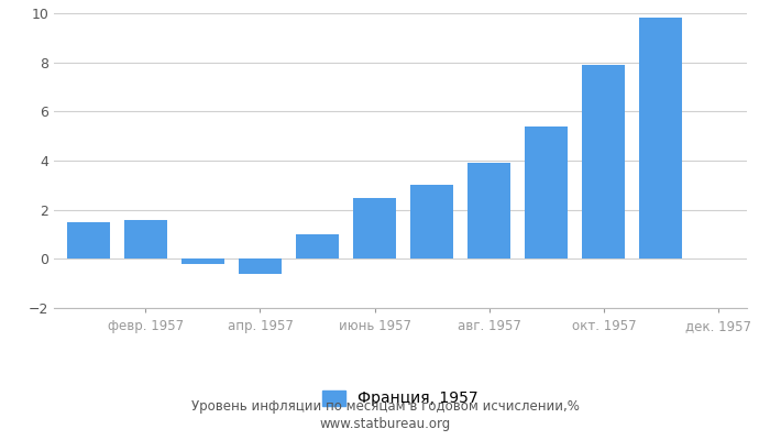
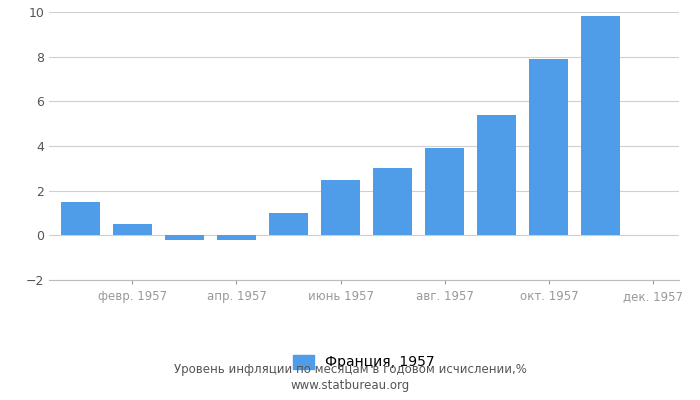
февр. 1957: 1.6 -> 0.5
апр. 1957: -0.6 -> -0.2
